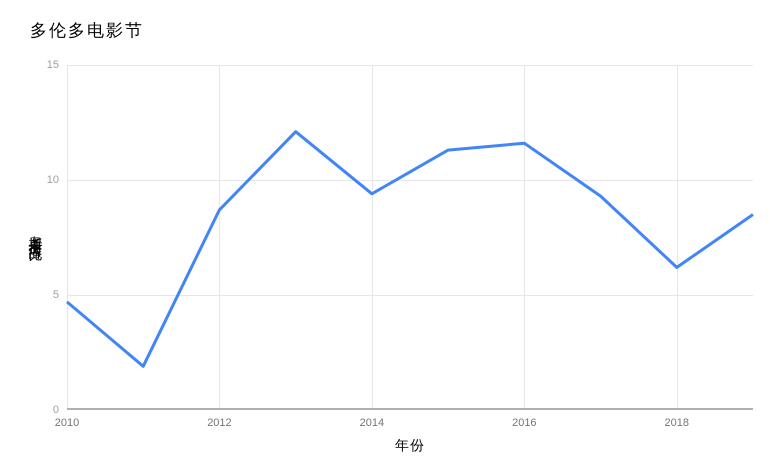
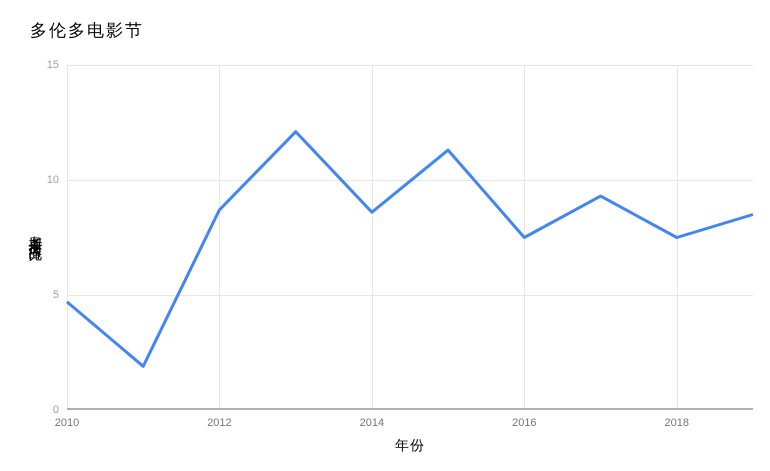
2014: 9.4 -> 8.6
2016: 11.6 -> 7.5
2018: 6.2 -> 7.5
